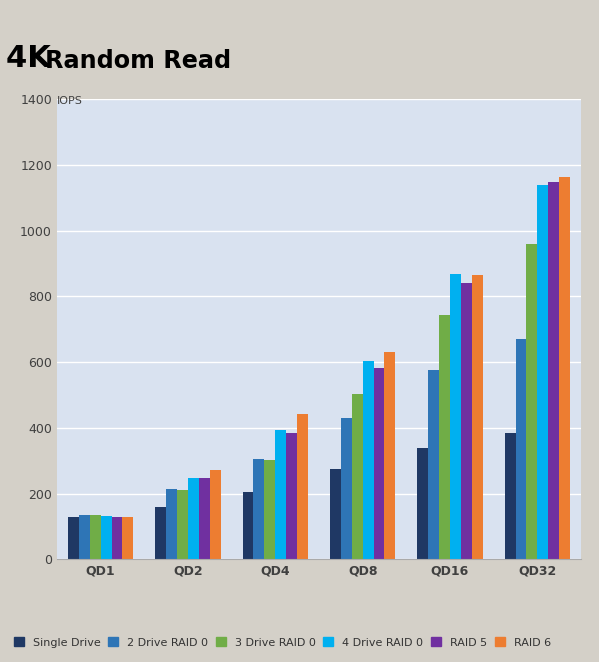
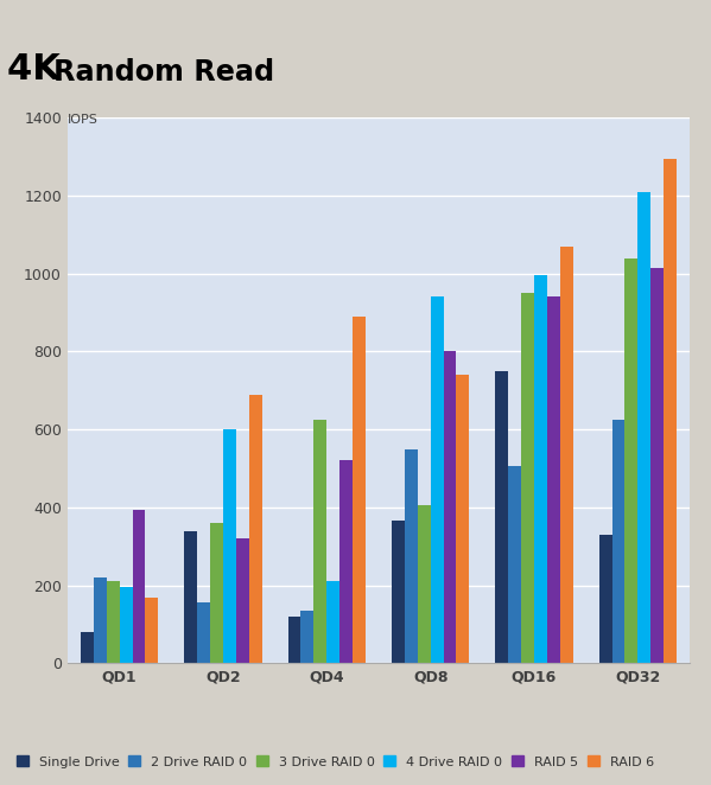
Single Drive/QD1: 130 -> 80
2 Drive RAID 0/QD1: 135 -> 220
3 Drive RAID 0/QD1: 135 -> 210
4 Drive RAID 0/QD1: 132 -> 195
RAID 5/QD1: 130 -> 395
RAID 6/QD1: 128 -> 170
Single Drive/QD2: 160 -> 340
2 Drive RAID 0/QD2: 213 -> 155
3 Drive RAID 0/QD2: 210 -> 360
4 Drive RAID 0/QD2: 247 -> 600
RAID 5/QD2: 248 -> 320
RAID 6/QD2: 272 -> 690
Single Drive/QD4: 205 -> 120
2 Drive RAID 0/QD4: 305 -> 135
3 Drive RAID 0/QD4: 302 -> 625
4 Drive RAID 0/QD4: 393 -> 210
RAID 5/QD4: 385 -> 520
RAID 6/QD4: 443 -> 890
Single Drive/QD8: 275 -> 365
2 Drive RAID 0/QD8: 430 -> 550
3 Drive RAID 0/QD8: 503 -> 405
4 Drive RAID 0/QD8: 605 -> 940
RAID 5/QD8: 582 -> 800
RAID 6/QD8: 630 -> 740
Single Drive/QD16: 340 -> 750
2 Drive RAID 0/QD16: 575 -> 505
3 Drive RAID 0/QD16: 743 -> 950
4 Drive RAID 0/QD16: 868 -> 995
RAID 5/QD16: 840 -> 940
RAID 6/QD16: 865 -> 1070
Single Drive/QD32: 385 -> 330
2 Drive RAID 0/QD32: 670 -> 625
3 Drive RAID 0/QD32: 960 -> 1040
4 Drive RAID 0/QD32: 1140 -> 1210
RAID 5/QD32: 1148 -> 1015
RAID 6/QD32: 1165 -> 1295
